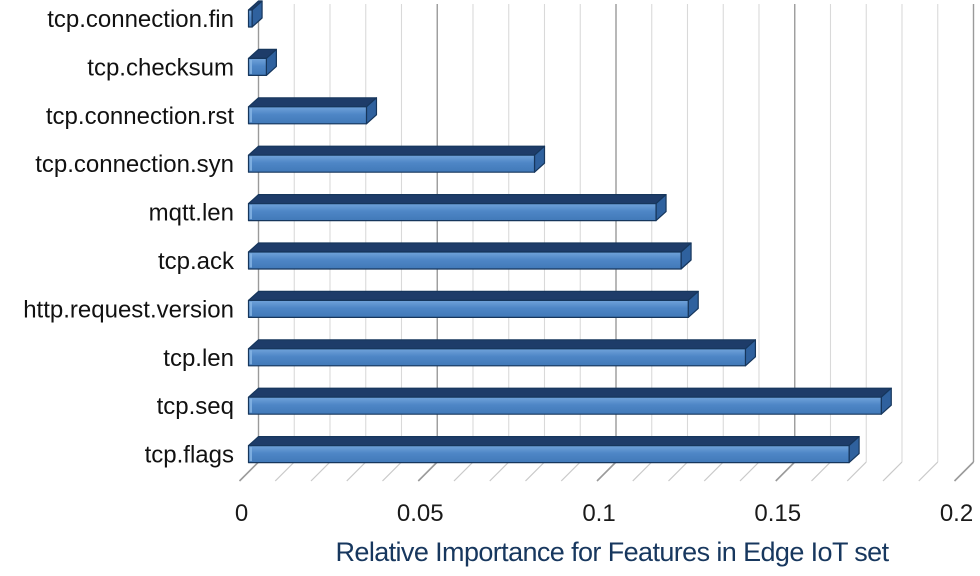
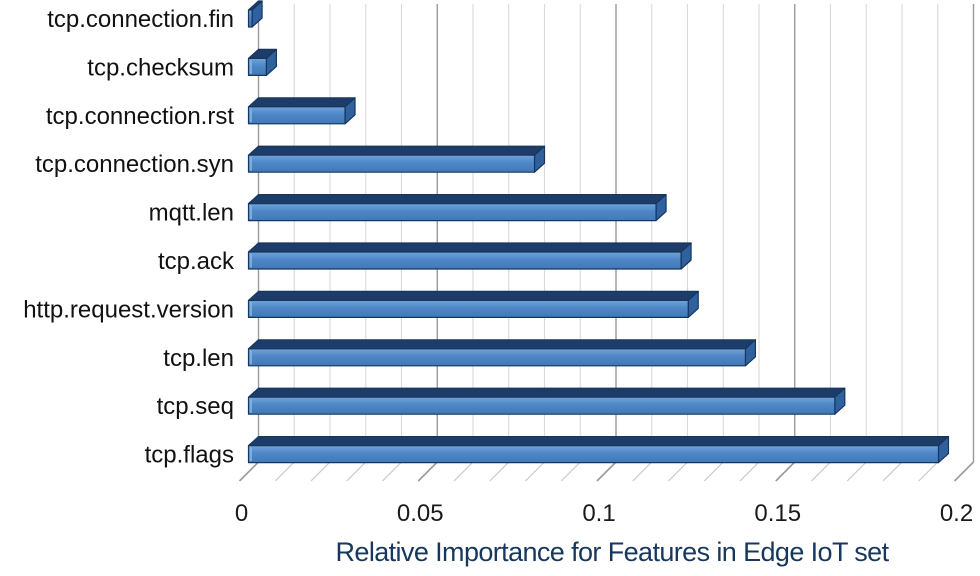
tcp.connection.rst: 0.033 -> 0.027
tcp.seq: 0.177 -> 0.164
tcp.flags: 0.168 -> 0.193
